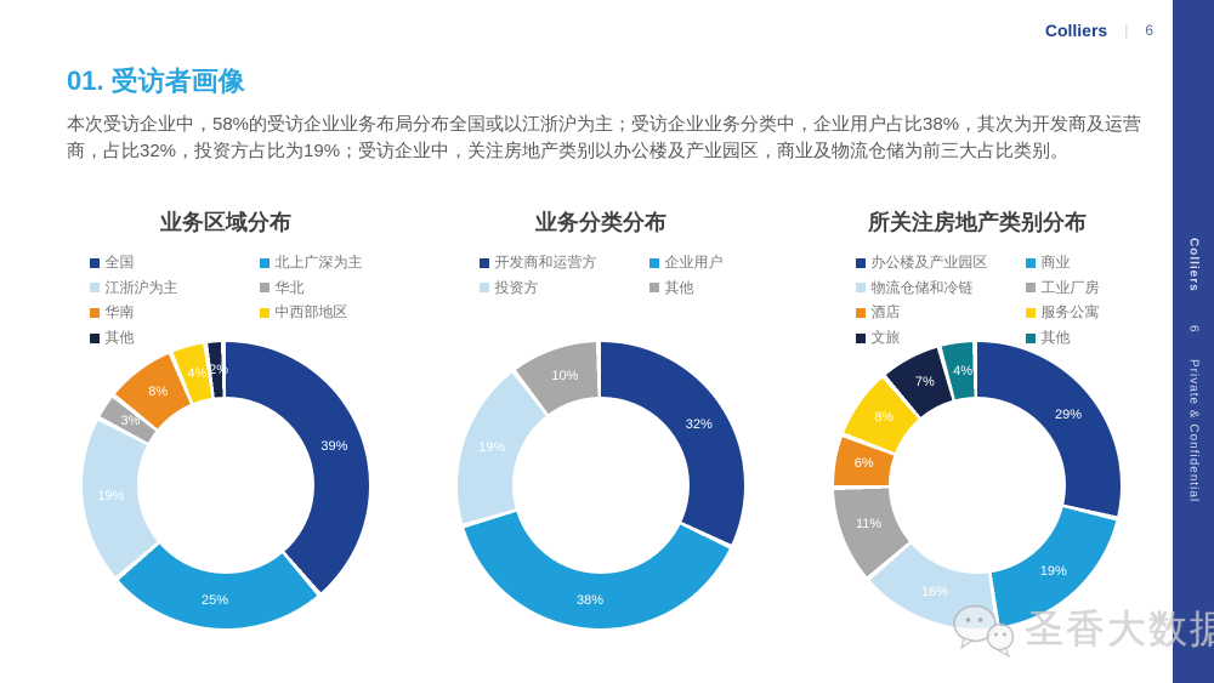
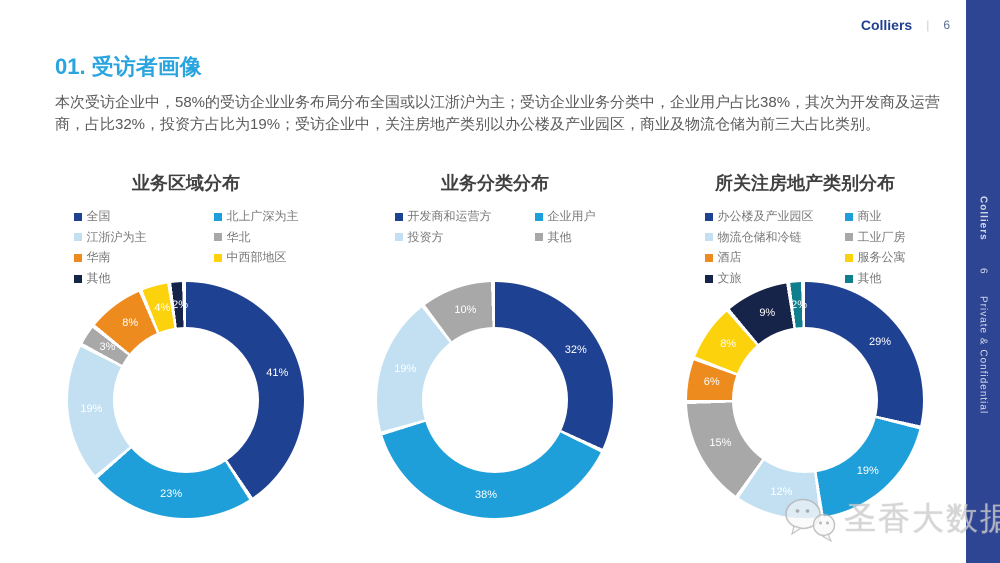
业务区域分布/全国: 39% -> 41%
业务区域分布/北上广深为主: 25% -> 23%
所关注房地产类别分布/物流仓储和冷链: 16% -> 12%
所关注房地产类别分布/工业厂房: 11% -> 15%
所关注房地产类别分布/文旅: 7% -> 9%
所关注房地产类别分布/其他: 4% -> 2%
